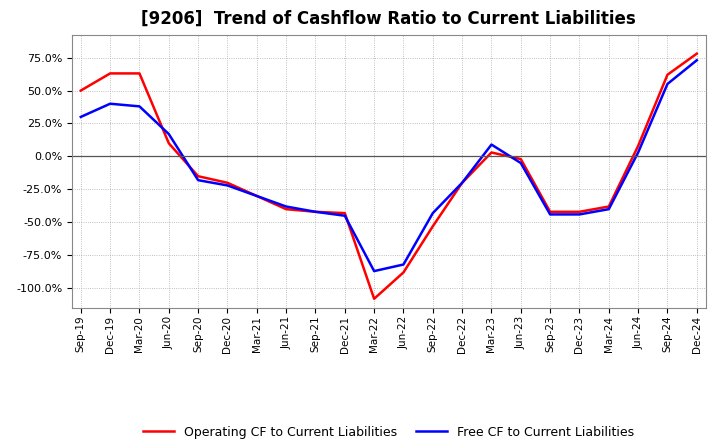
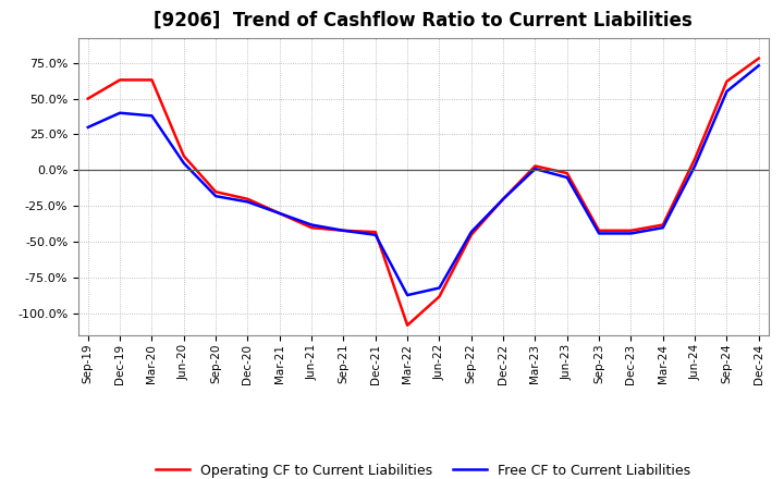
Free CF to Current Liabilities/Jun-20: 17% -> 5%
Operating CF to Current Liabilities/Sep-22: -53% -> -45%
Free CF to Current Liabilities/Mar-23: 9% -> 1%
